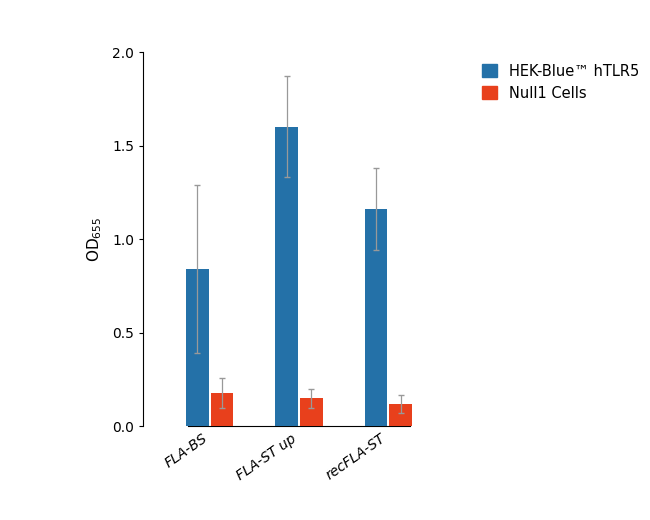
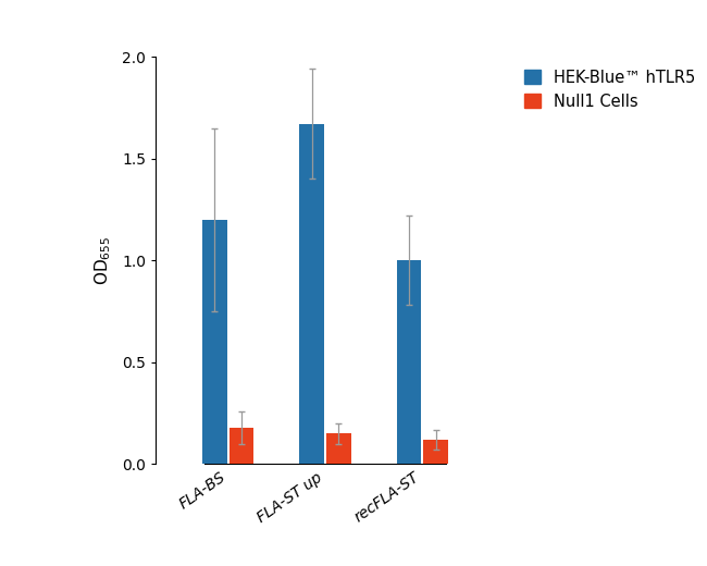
HEK-Blue™ hTLR5/FLA-BS: 0.84 -> 1.20
HEK-Blue™ hTLR5/FLA-ST up: 1.60 -> 1.67
HEK-Blue™ hTLR5/recFLA-ST: 1.16 -> 1.00
